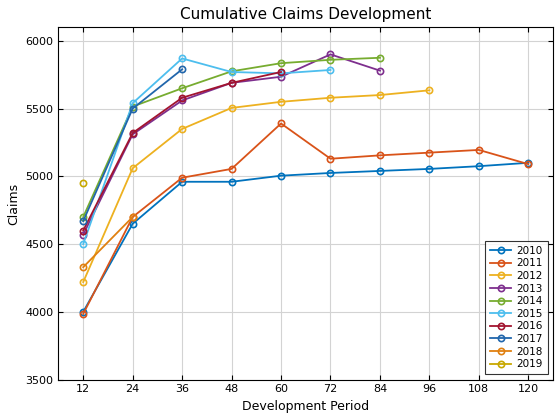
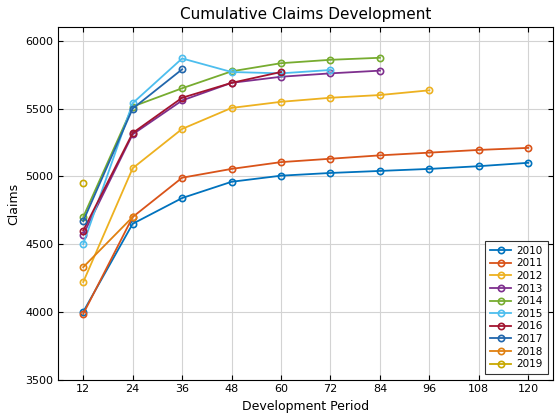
2010/36: 4960 -> 4840
2011/60: 5390 -> 5100
2013/72: 5900 -> 5760
2011/120: 5090 -> 5210
